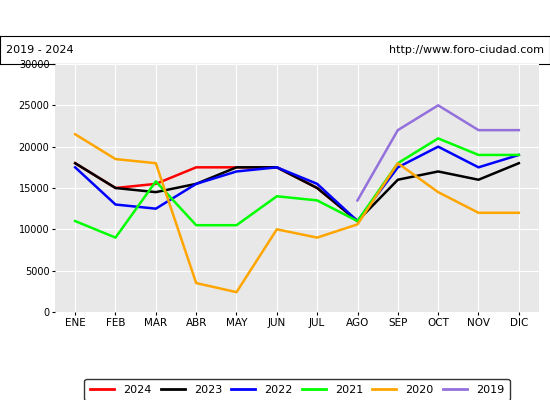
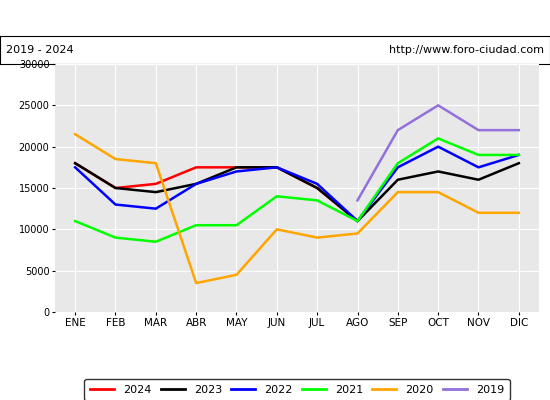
2021/MAR: 15800 -> 8500
2020/MAY: 2400 -> 4500
2020/AGO: 10600 -> 9500
2020/SEP: 18000 -> 14500
